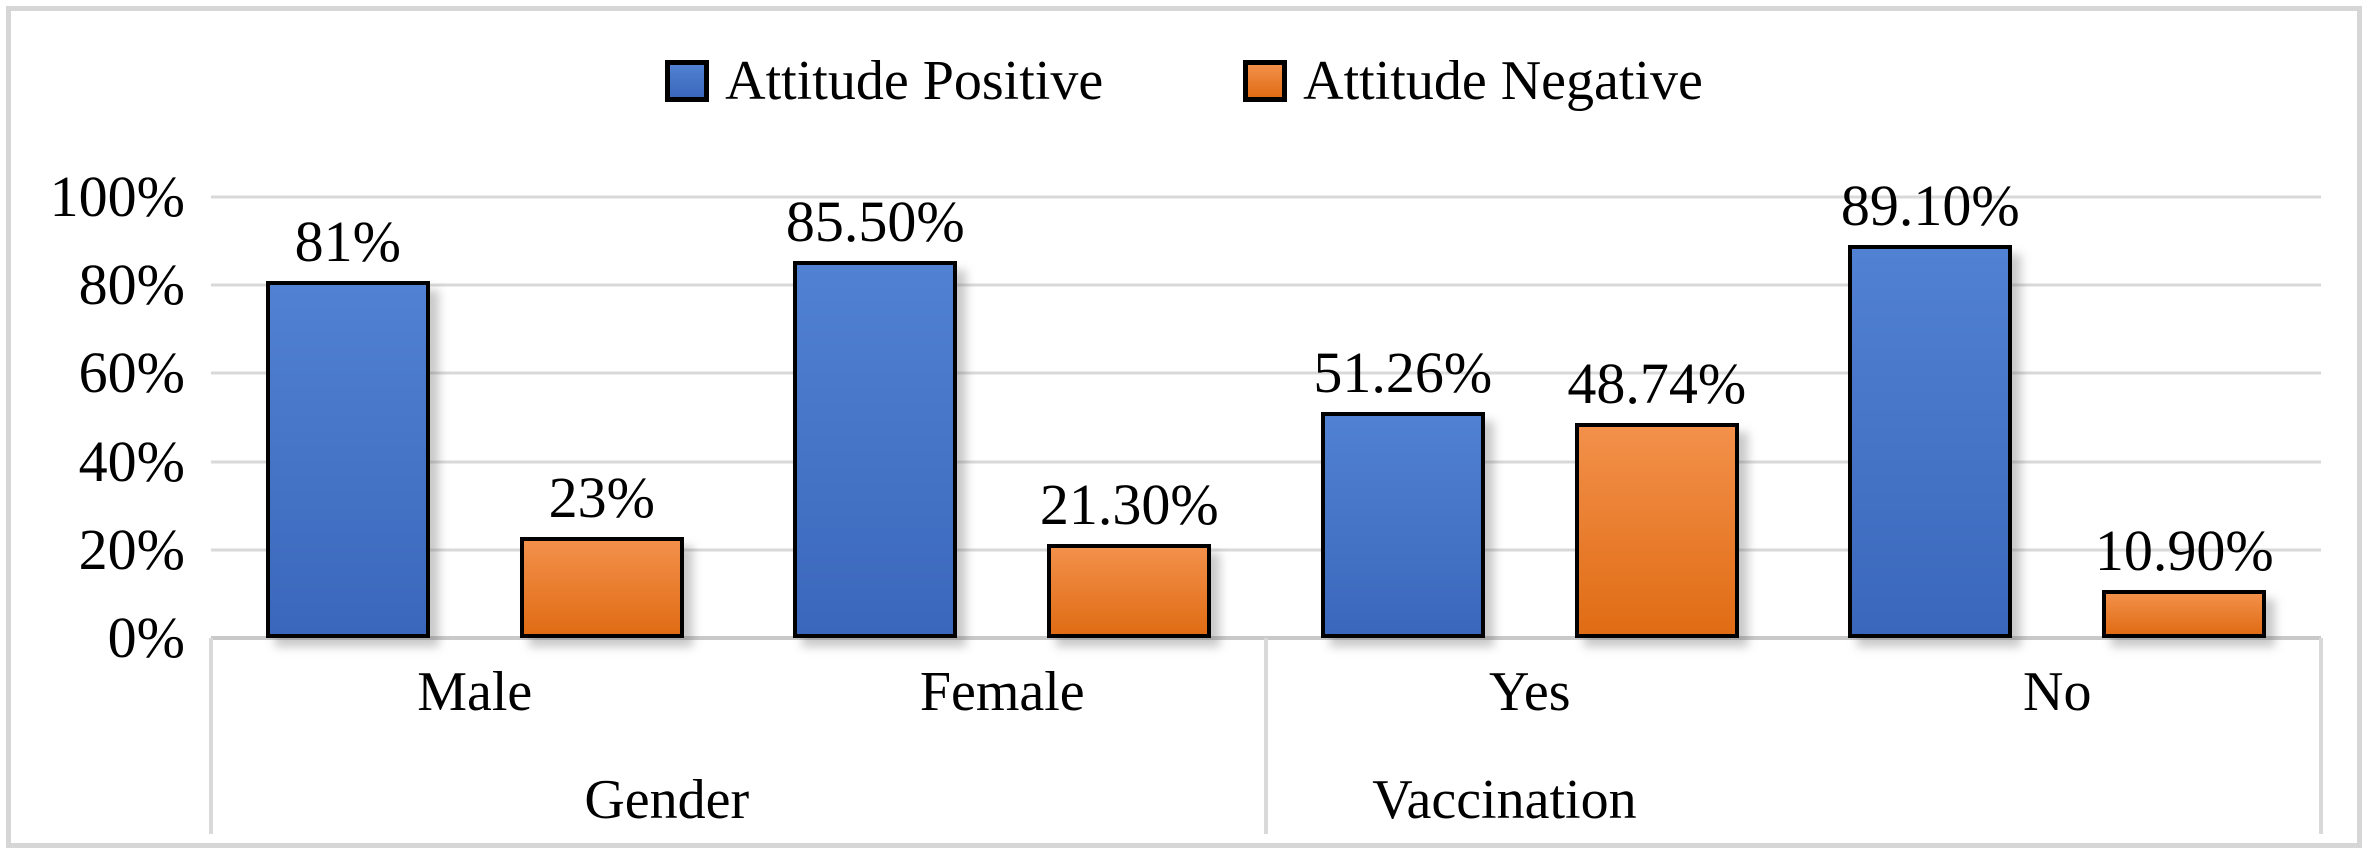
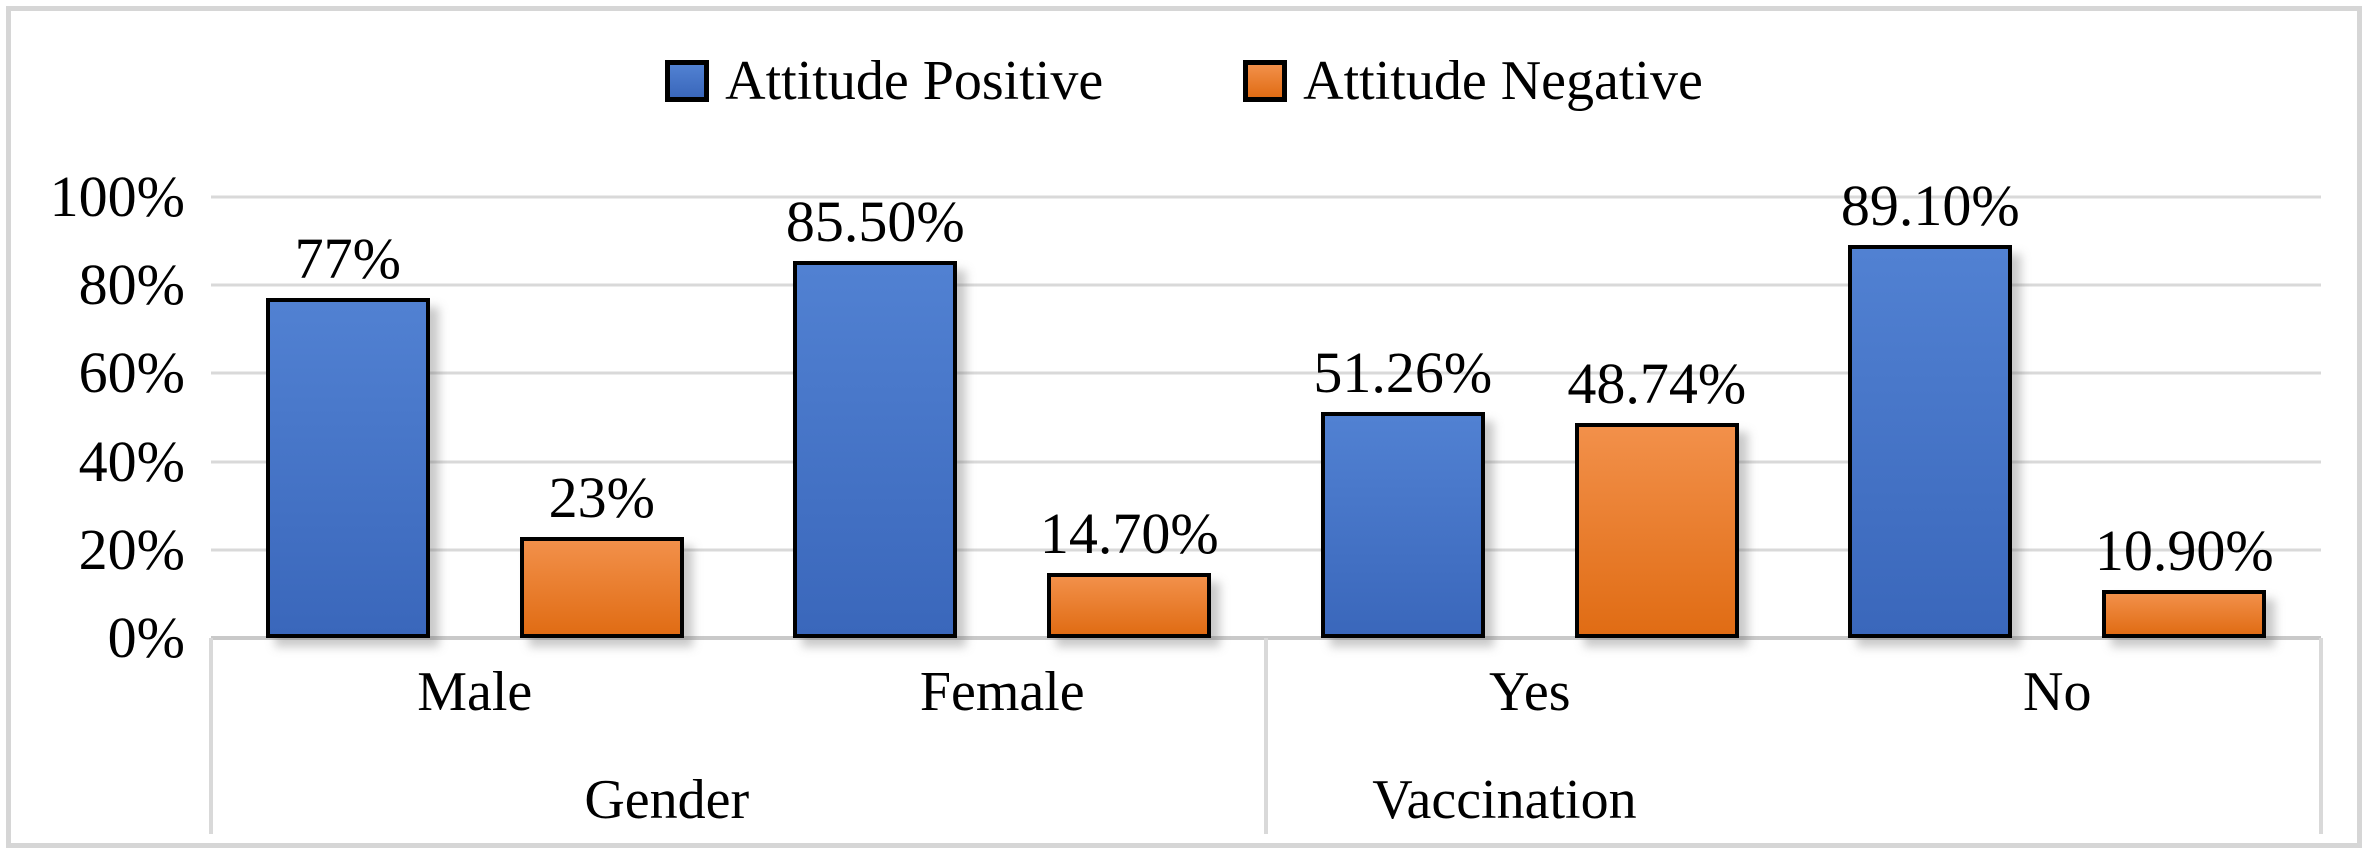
Attitude Positive/Male: 81% -> 77%
Attitude Negative/Female: 21.30% -> 14.70%
